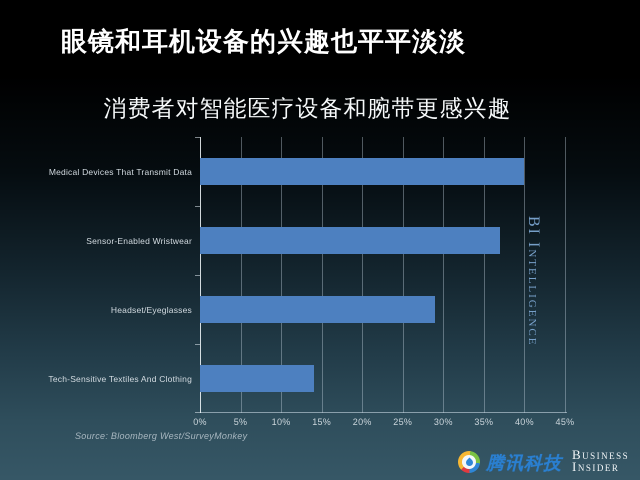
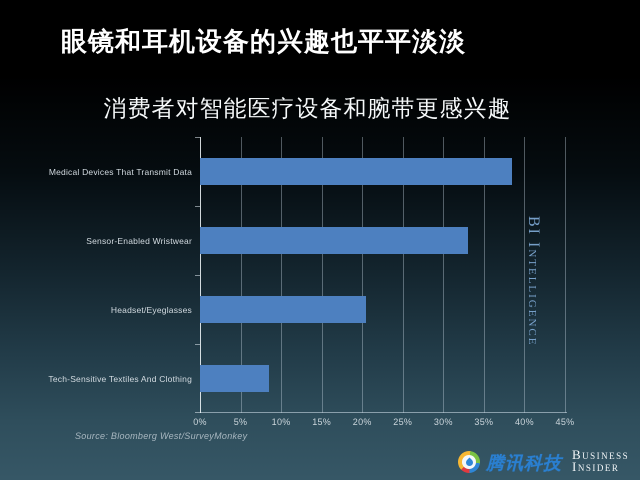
Medical Devices That Transmit Data: 40% -> 38%
Sensor-Enabled Wristwear: 37% -> 33%
Headset/Eyeglasses: 29% -> 20%
Tech-Sensitive Textiles And Clothing: 14% -> 8%
